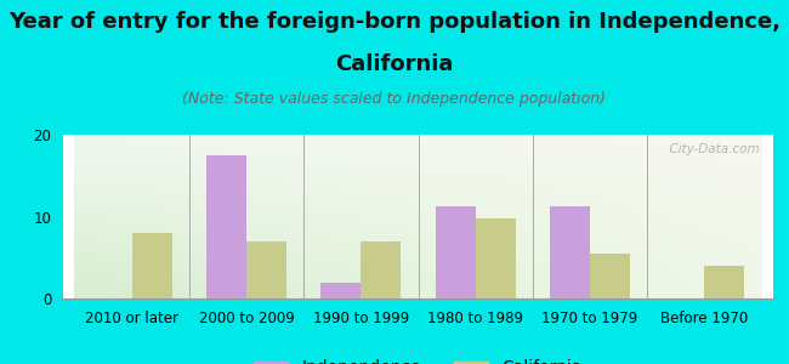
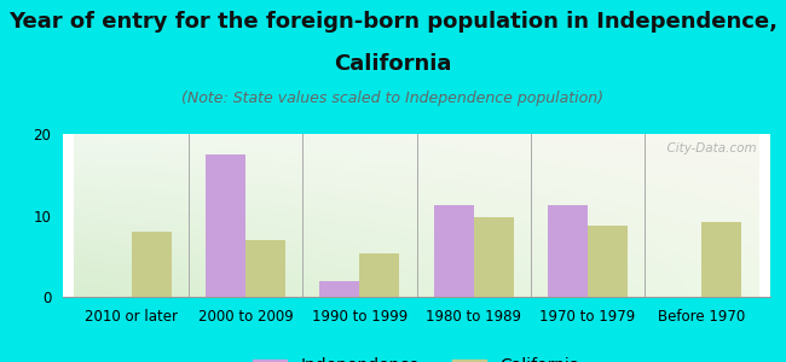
California/1990 to 1999: 7.0 -> 5.4
California/1970 to 1979: 5.5 -> 8.8
California/Before 1970: 4.0 -> 9.2
